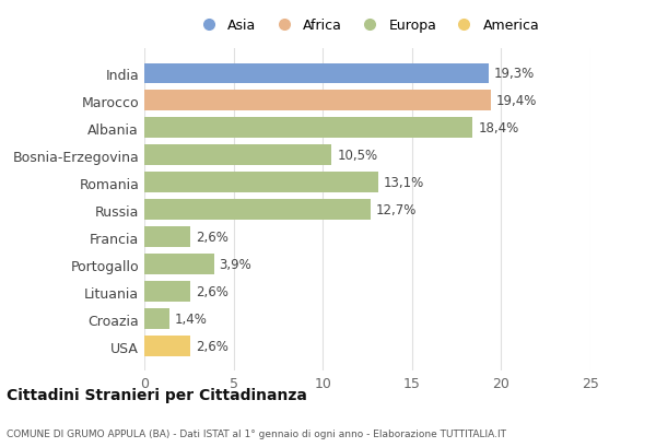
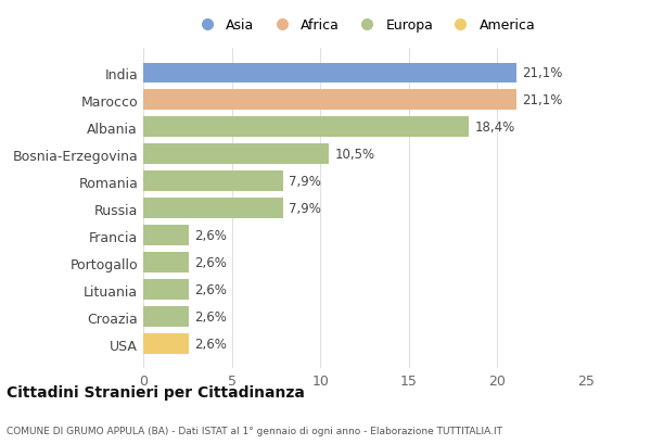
India: 19,3% -> 21,1%
Marocco: 19,4% -> 21,1%
Romania: 13,1% -> 7,9%
Russia: 12,7% -> 7,9%
Portogallo: 3,9% -> 2,6%
Croazia: 1,4% -> 2,6%
